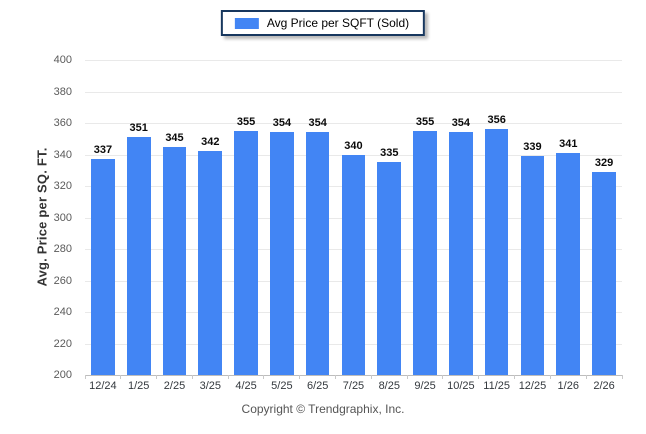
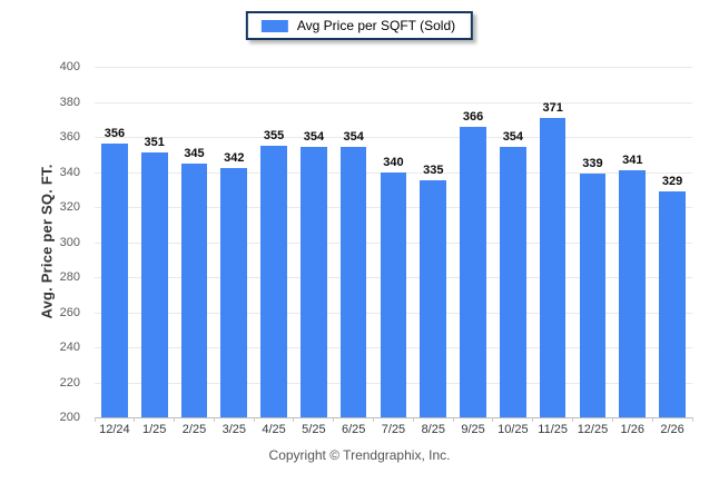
12/24: 337 -> 356
9/25: 355 -> 366
11/25: 356 -> 371
